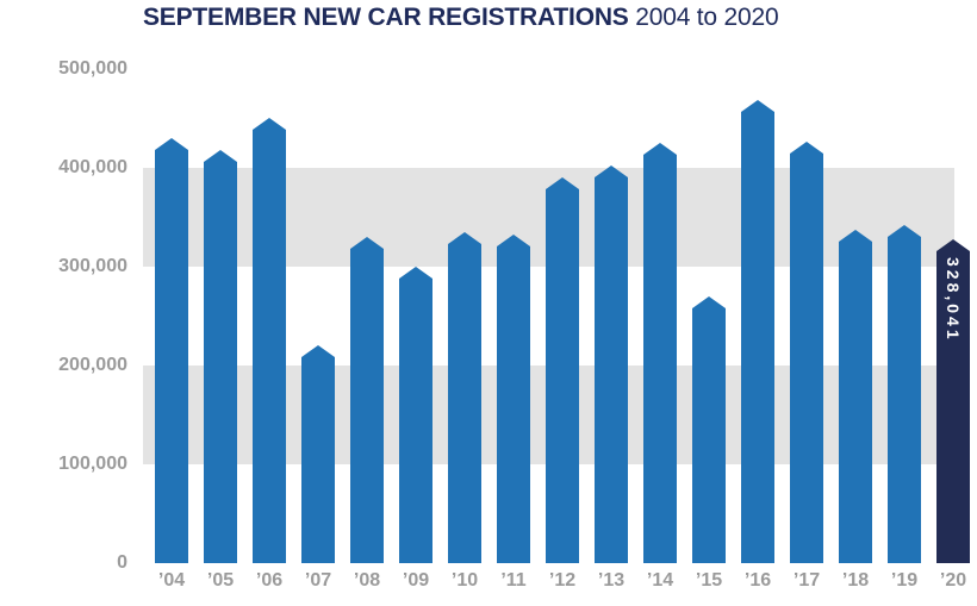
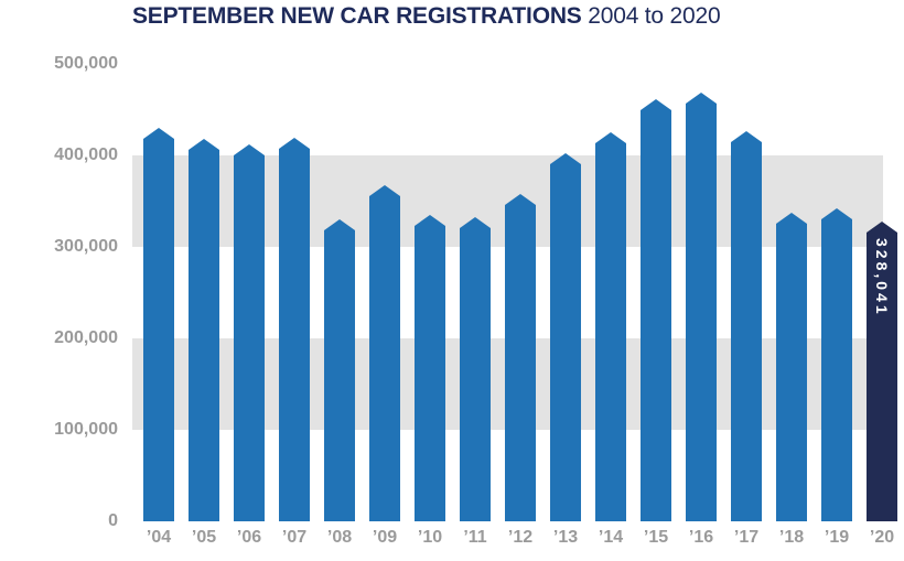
’06: 450000 -> 410000
’07: 220000 -> 420000
’09: 300000 -> 370000
’12: 390000 -> 360000
’15: 270000 -> 460000
